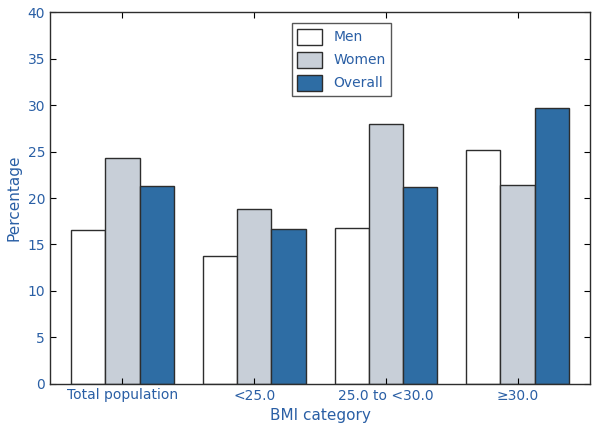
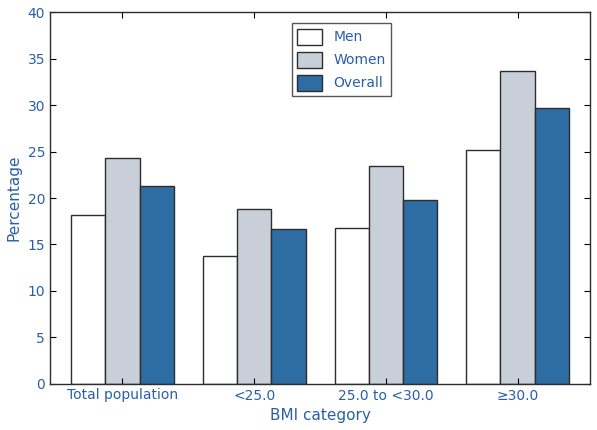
Men/Total population: 16.6 -> 18.2
Women/25.0 to <30.0: 28.0 -> 23.5
Overall/25.0 to <30.0: 21.2 -> 19.8
Women/≥30.0: 21.4 -> 33.7
